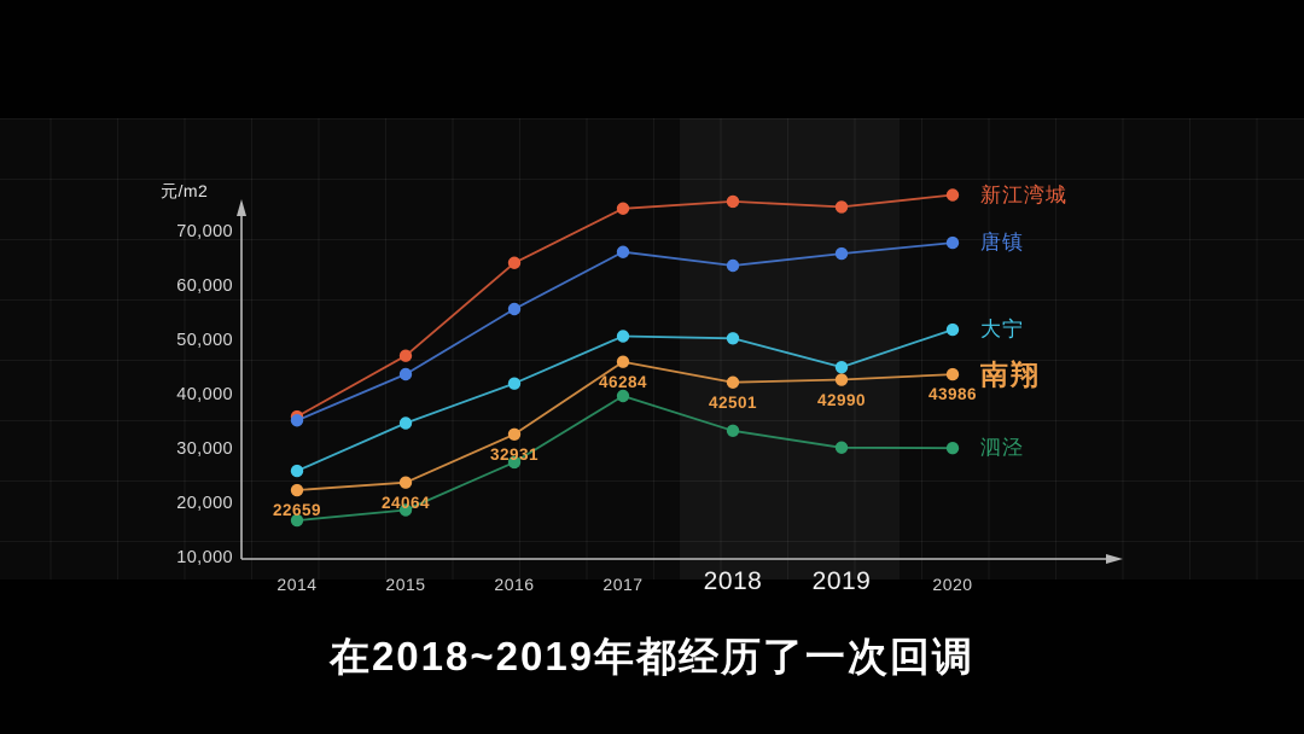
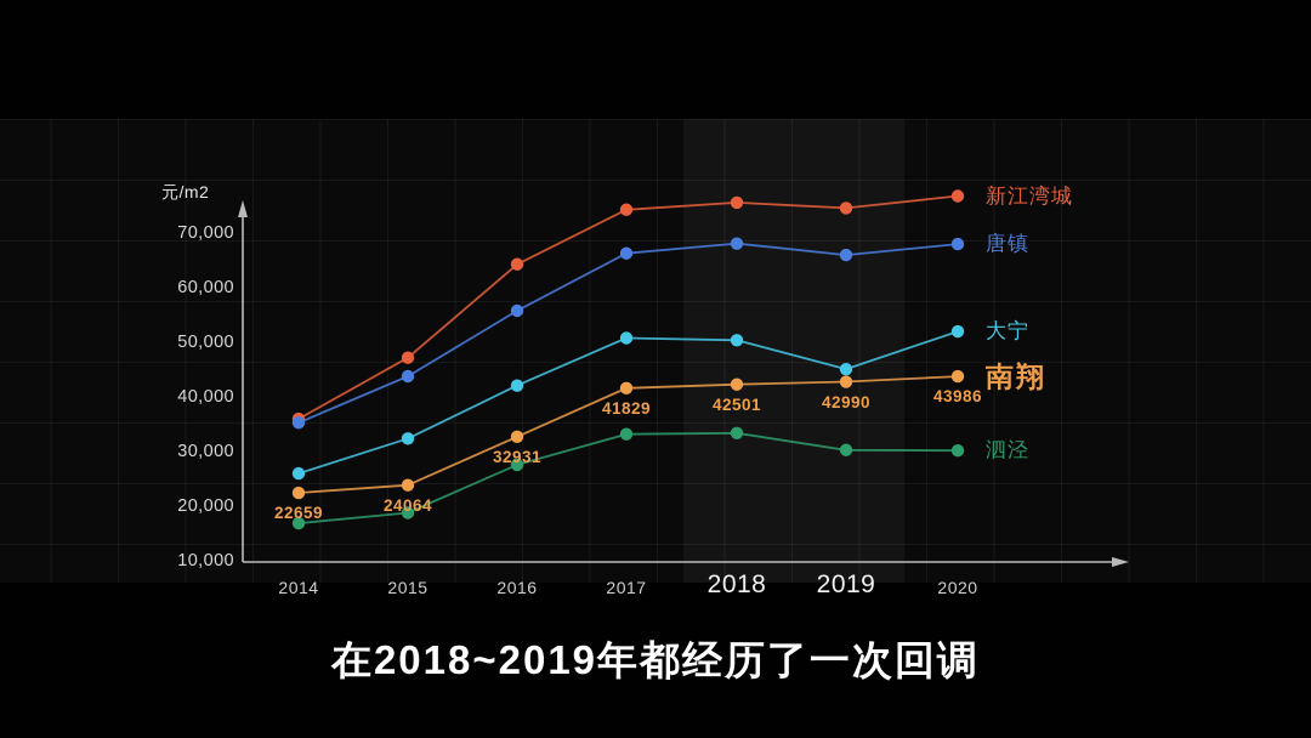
大宁/2015: 35000 -> 33000
南翔/2017: 46284 -> 41829
泗泾/2017: 40000 -> 33000
唐镇/2018: 64000 -> 68000
